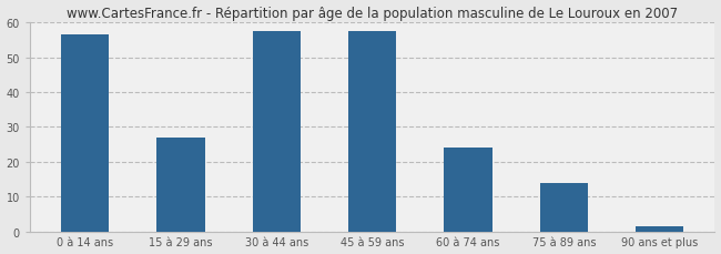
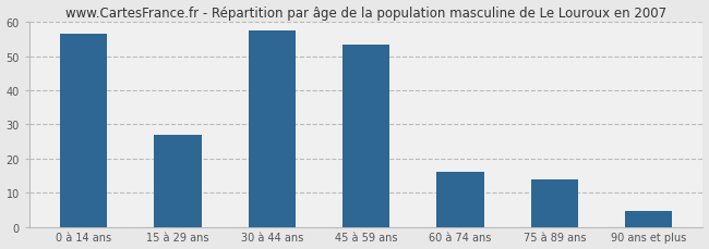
45 à 59 ans: 57.5 -> 53.5
60 à 74 ans: 24.0 -> 16.0
90 ans et plus: 1.5 -> 4.5
